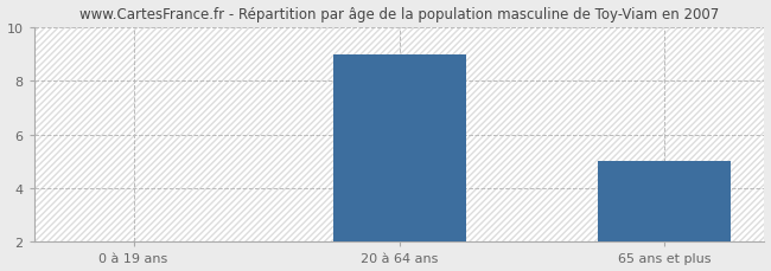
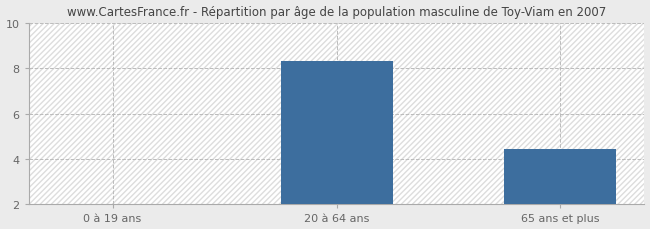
20 à 64 ans: 9.00 -> 8.30
65 ans et plus: 5.00 -> 4.45
